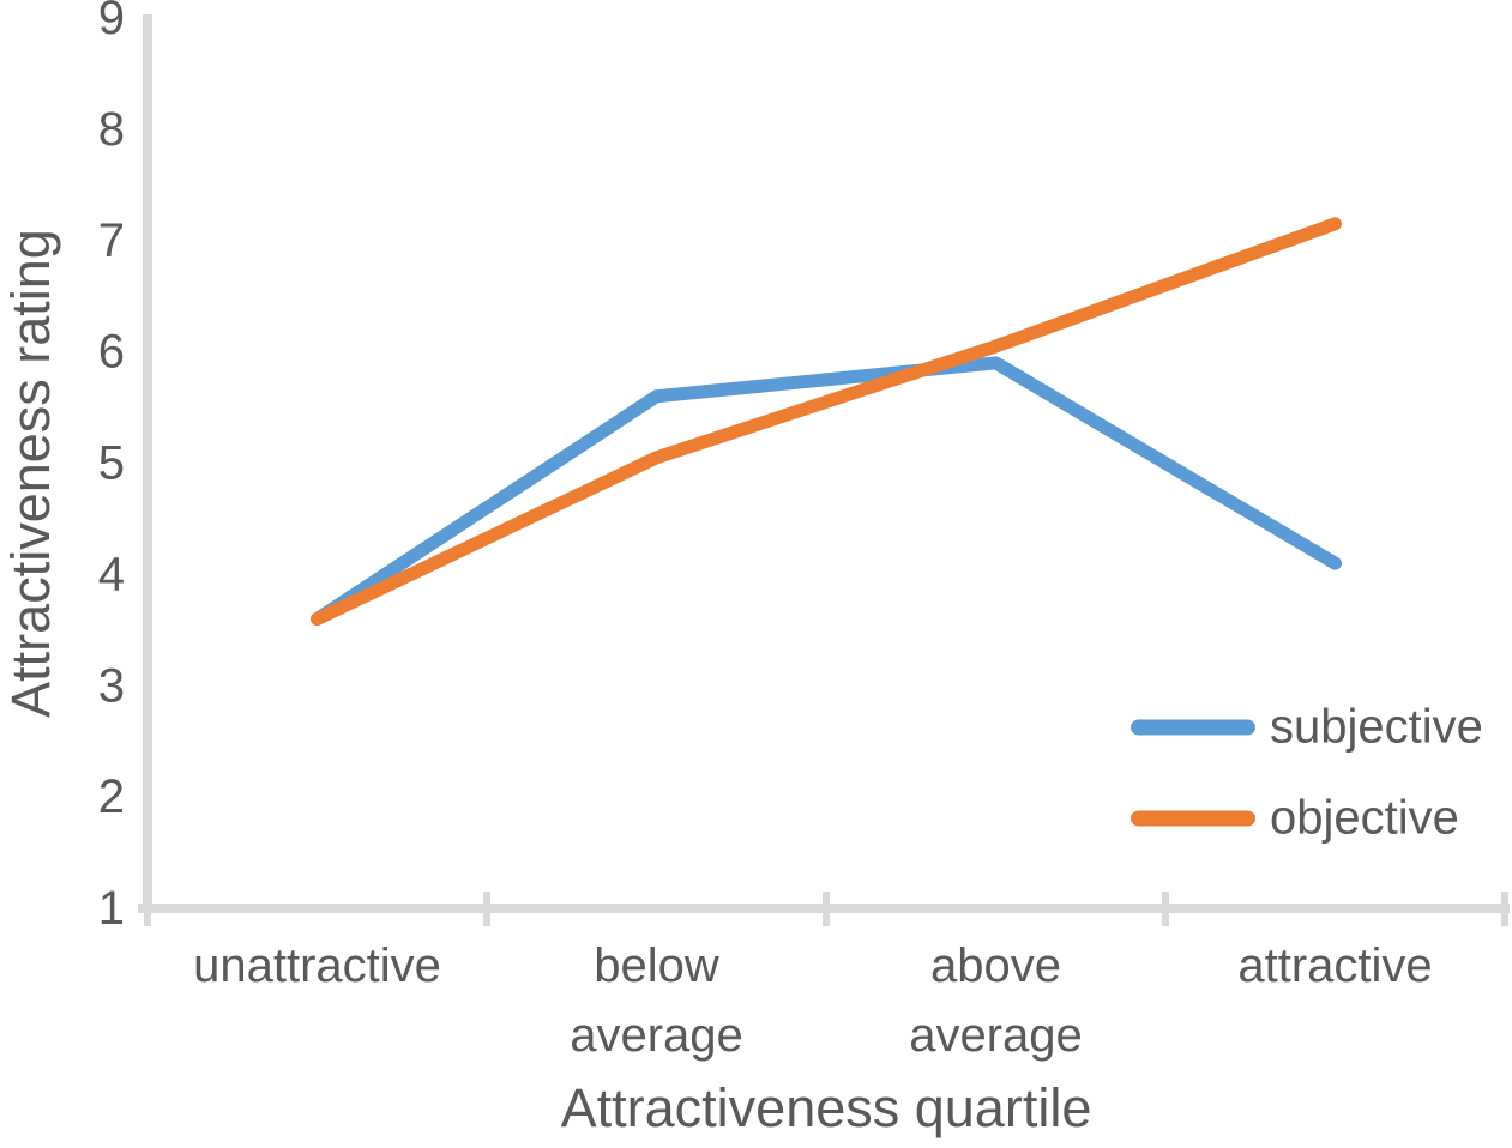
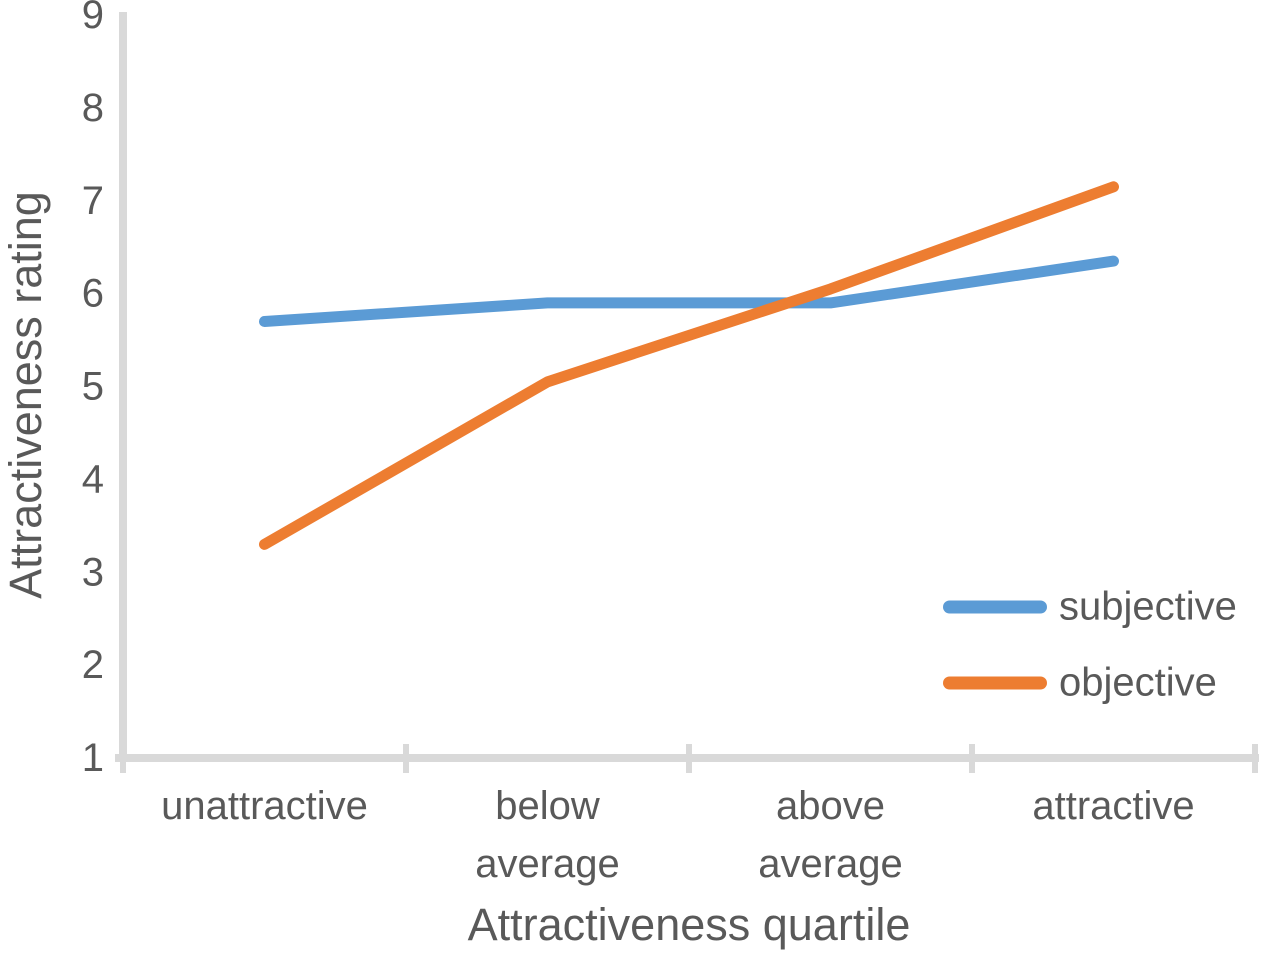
subjective/unattractive: 3.6 -> 5.7
objective/unattractive: 3.6 -> 3.3
subjective/below average: 5.6 -> 5.9
subjective/attractive: 4.1 -> 6.3
